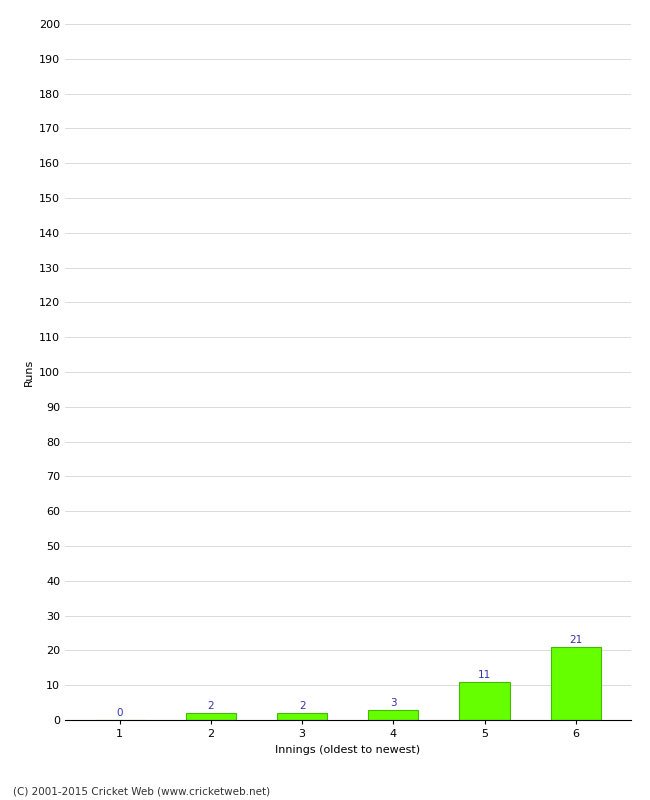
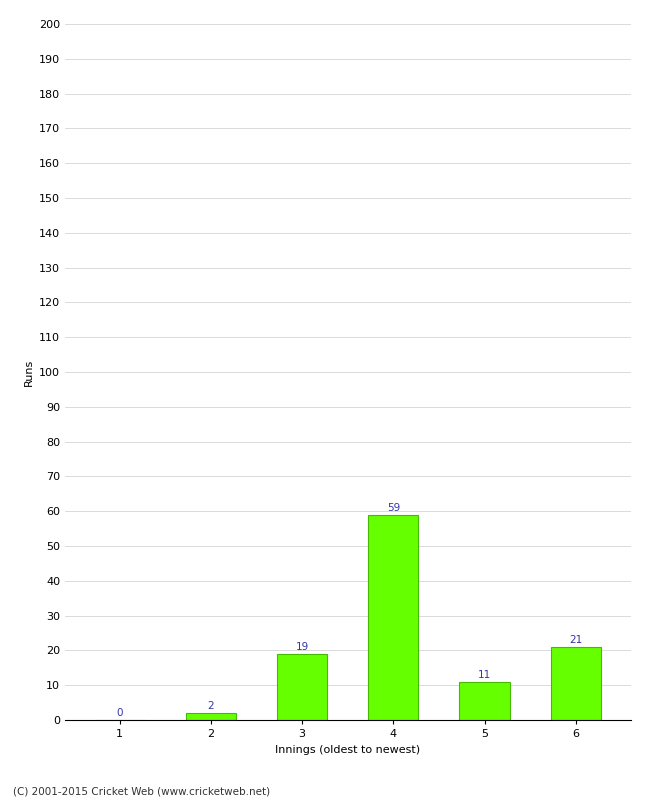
3: 2 -> 19
4: 3 -> 59
